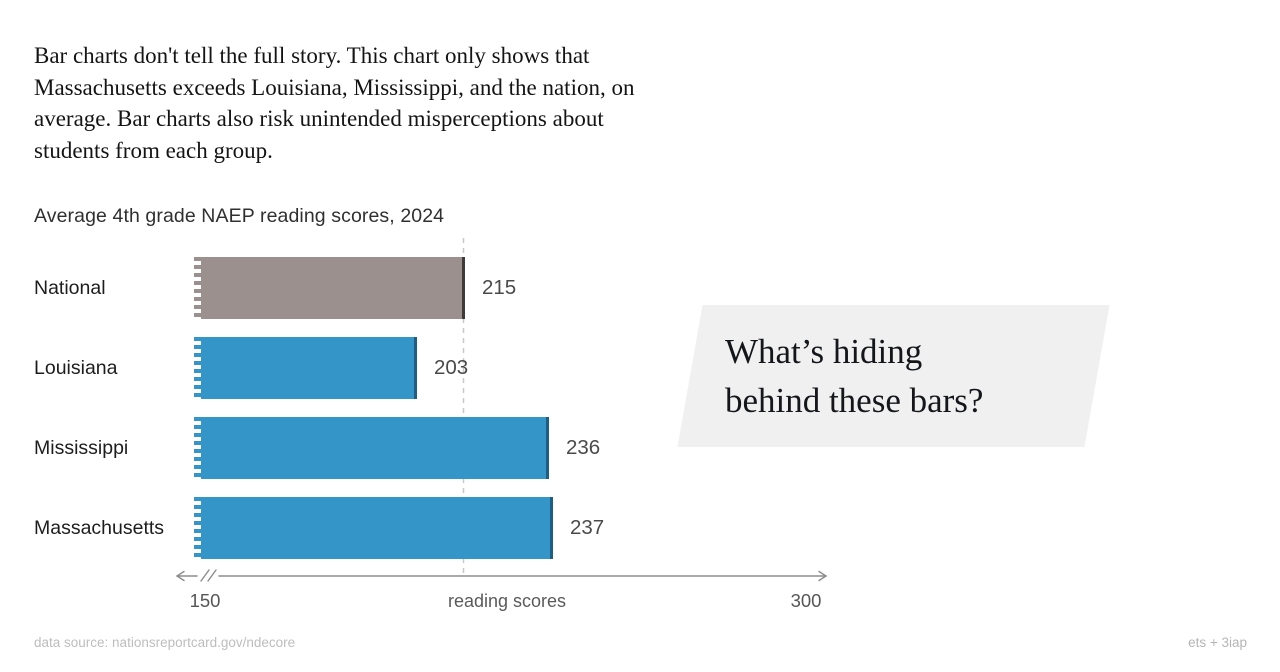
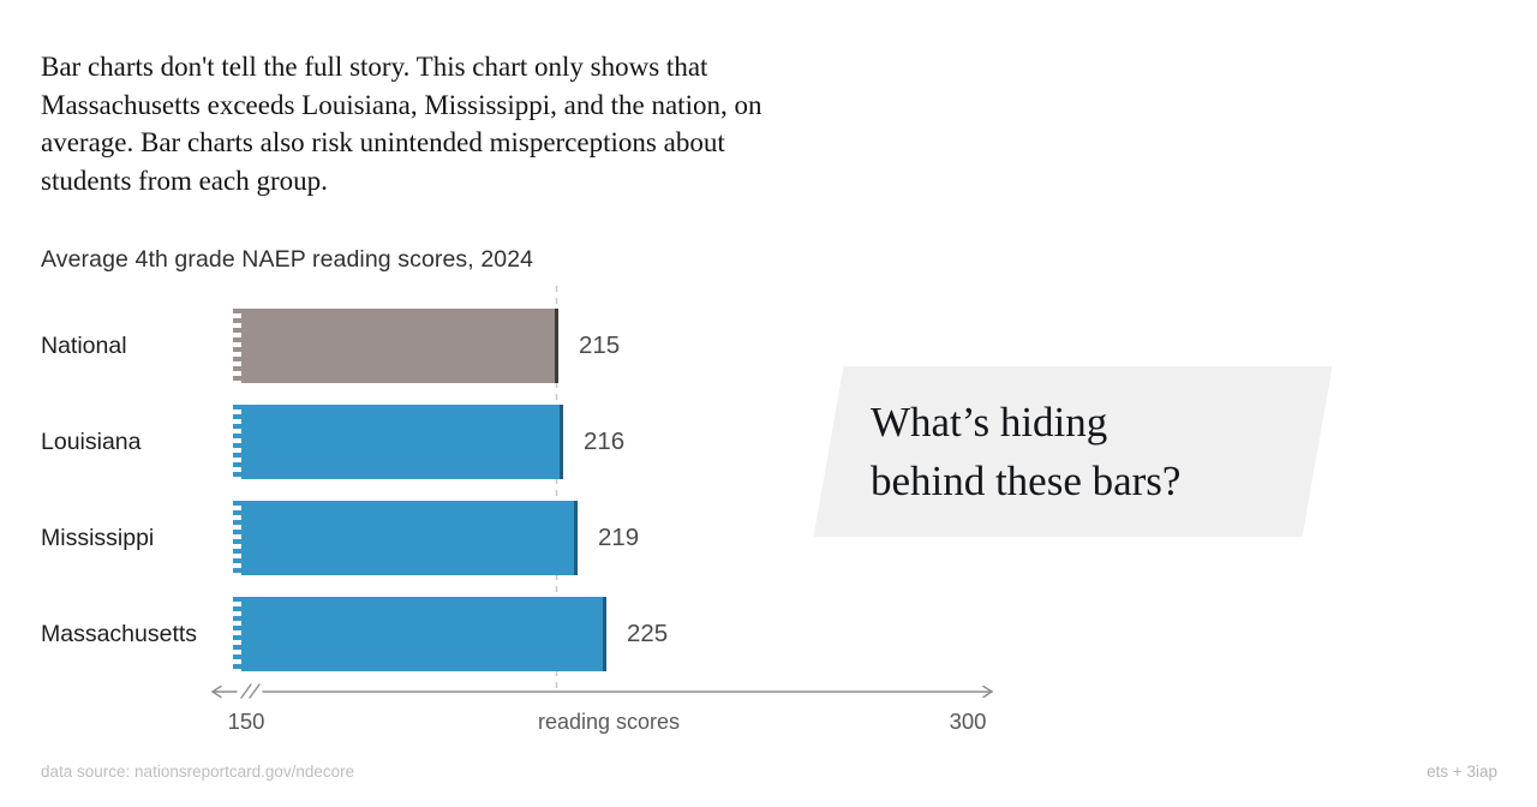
Louisiana: 203 -> 216
Mississippi: 236 -> 219
Massachusetts: 237 -> 225
